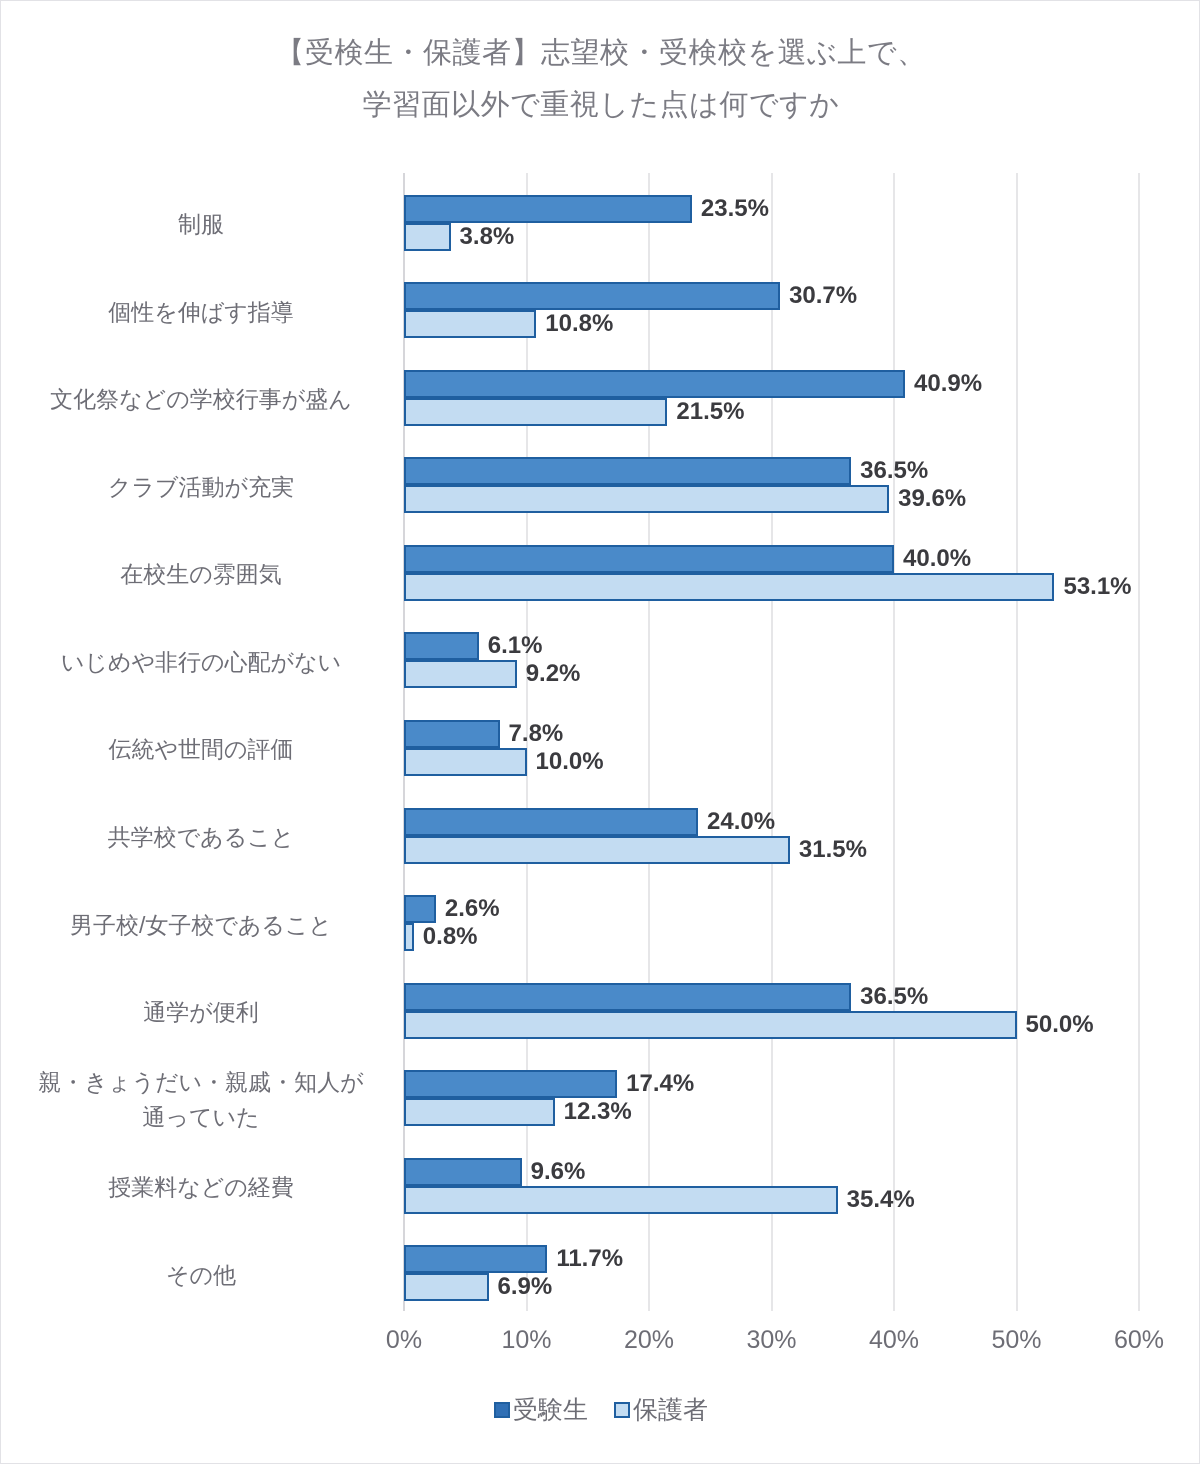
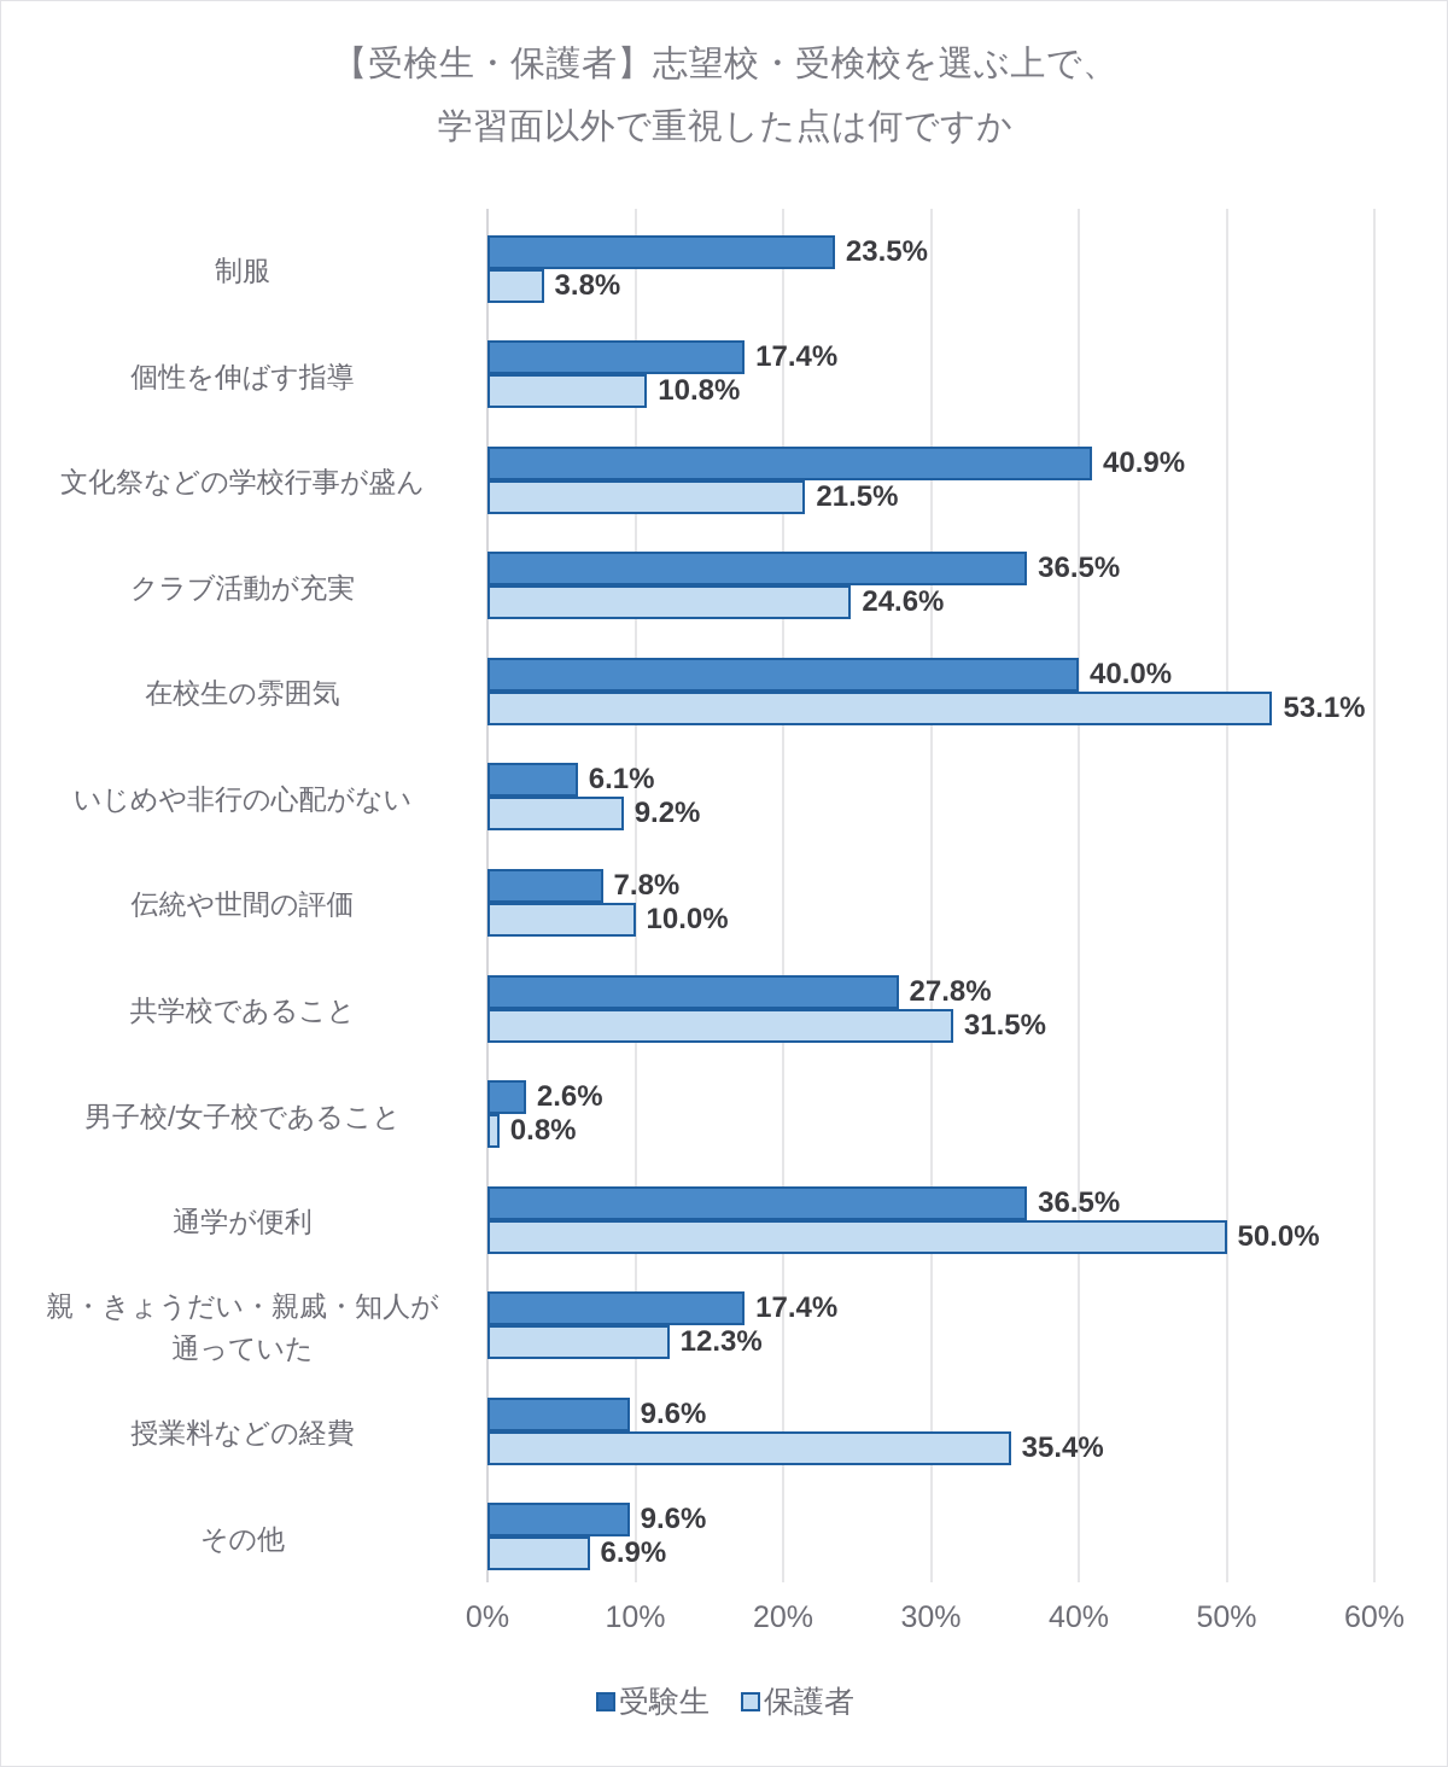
受験生/個性を伸ばす指導: 30.7% -> 17.4%
保護者/クラブ活動が充実: 39.6% -> 24.6%
受験生/共学校であること: 24.0% -> 27.8%
受験生/その他: 11.7% -> 9.6%
